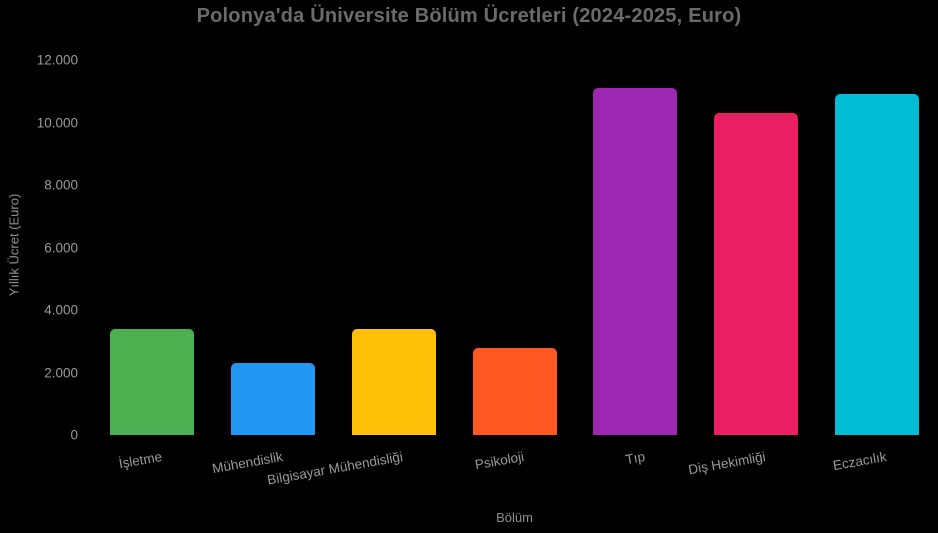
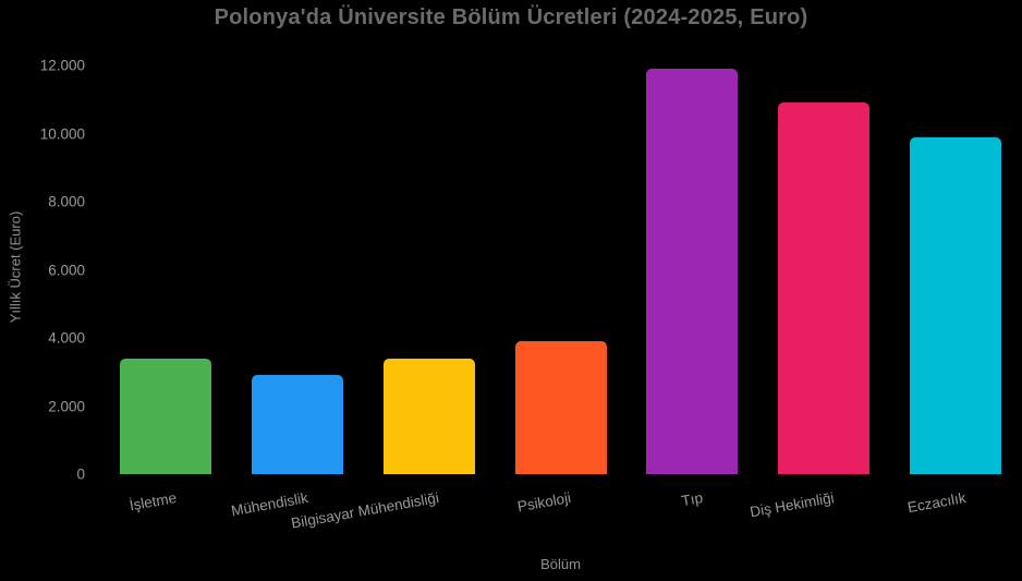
Mühendislik: 2300 -> 2900
Psikoloji: 2800 -> 3900
Tıp: 11100 -> 11900
Diş Hekimliği: 10300 -> 10900
Eczacılık: 10900 -> 9900
